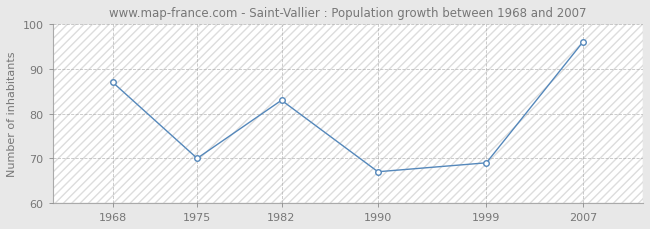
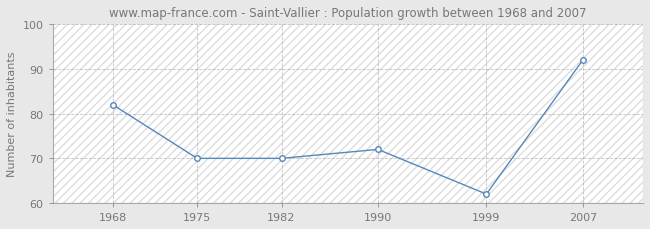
1968: 87 -> 82
1982: 83 -> 70
1990: 67 -> 72
1999: 69 -> 62
2007: 96 -> 92
